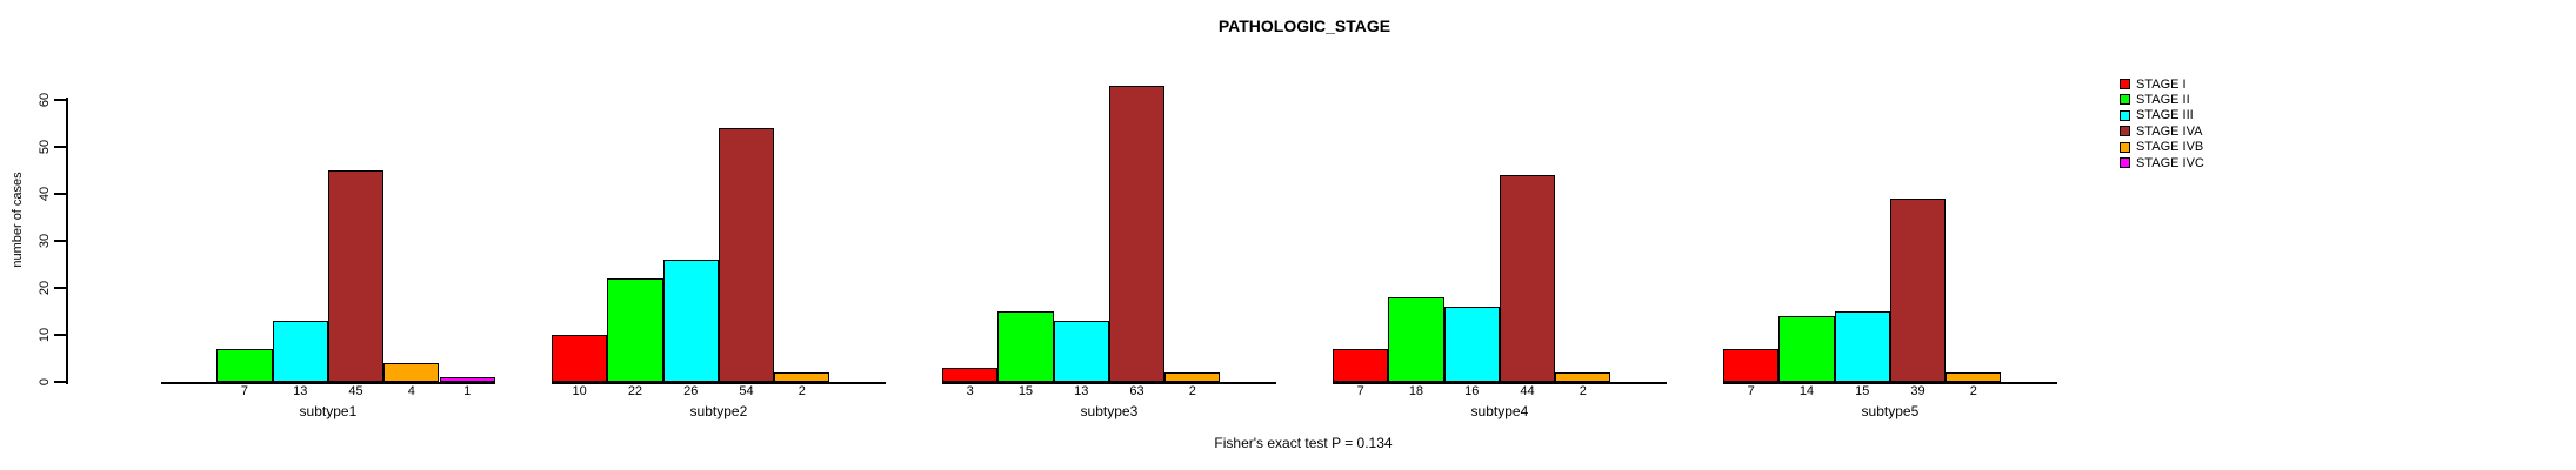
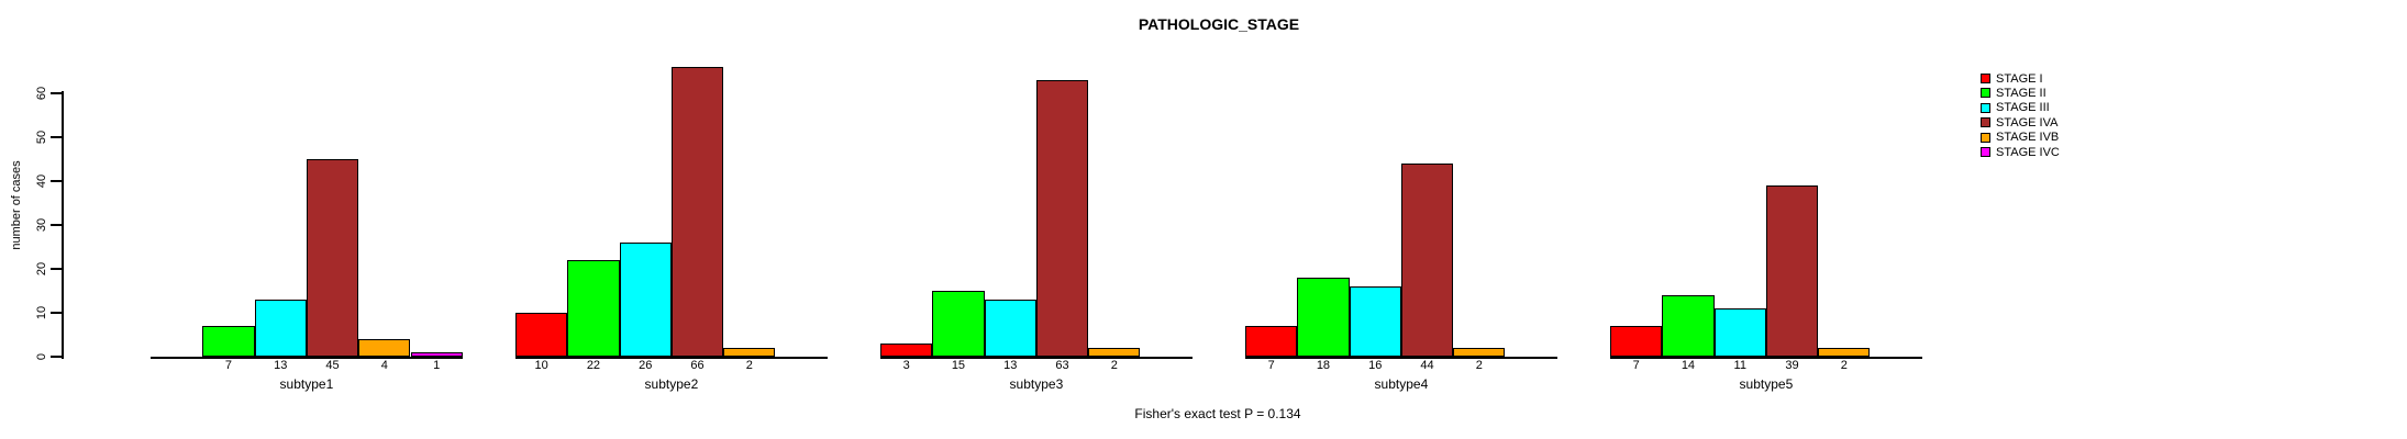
STAGE IVA/subtype2: 54 -> 66
STAGE III/subtype5: 15 -> 11
